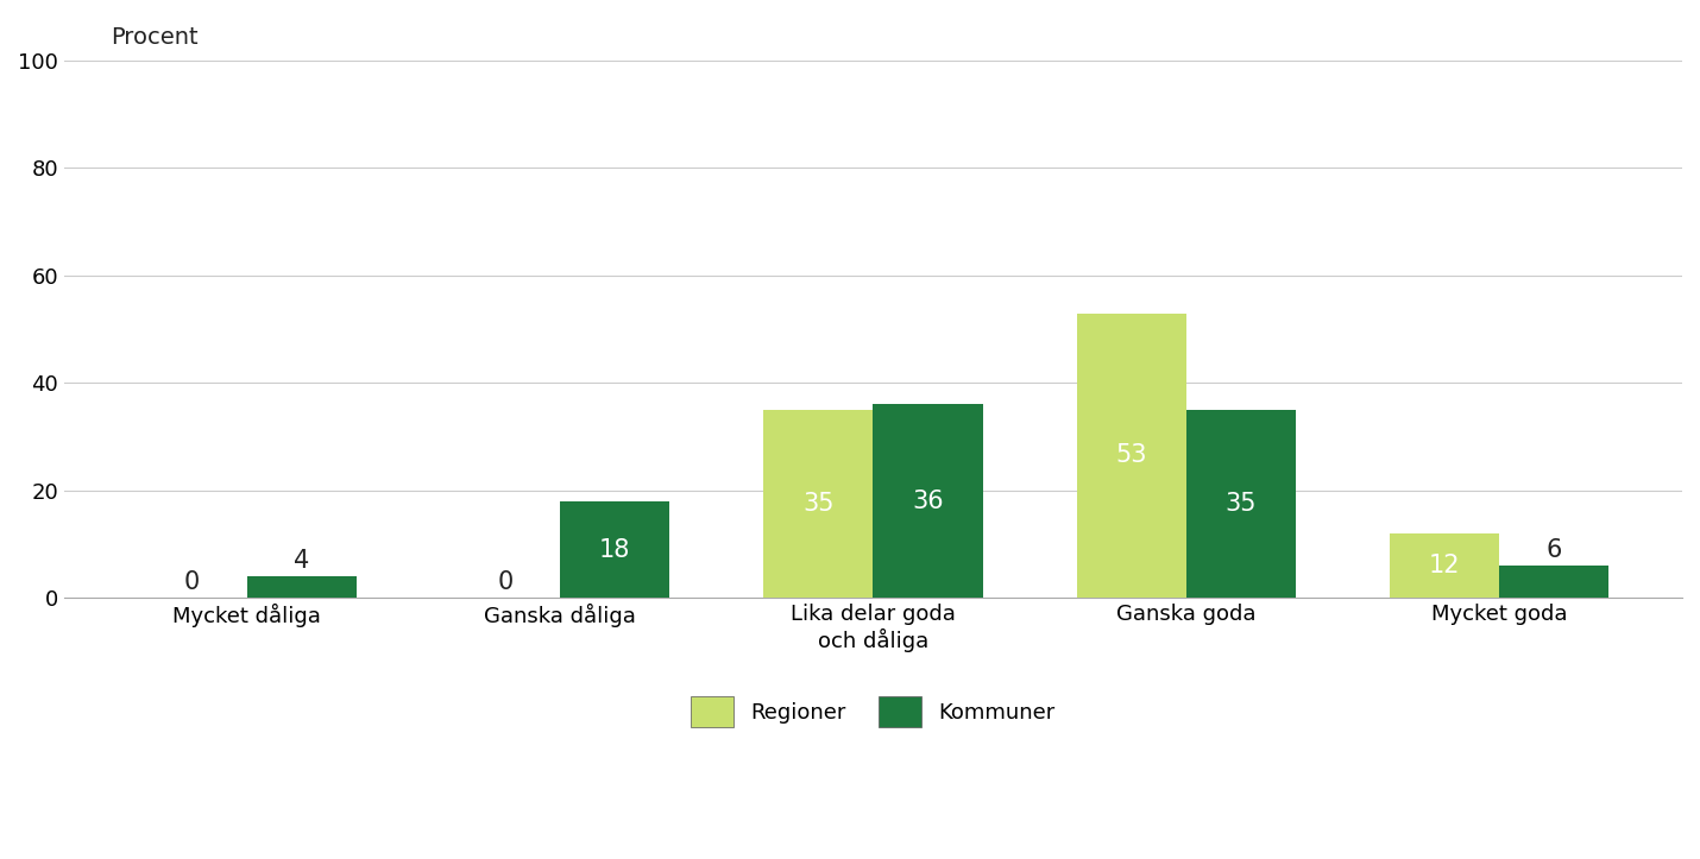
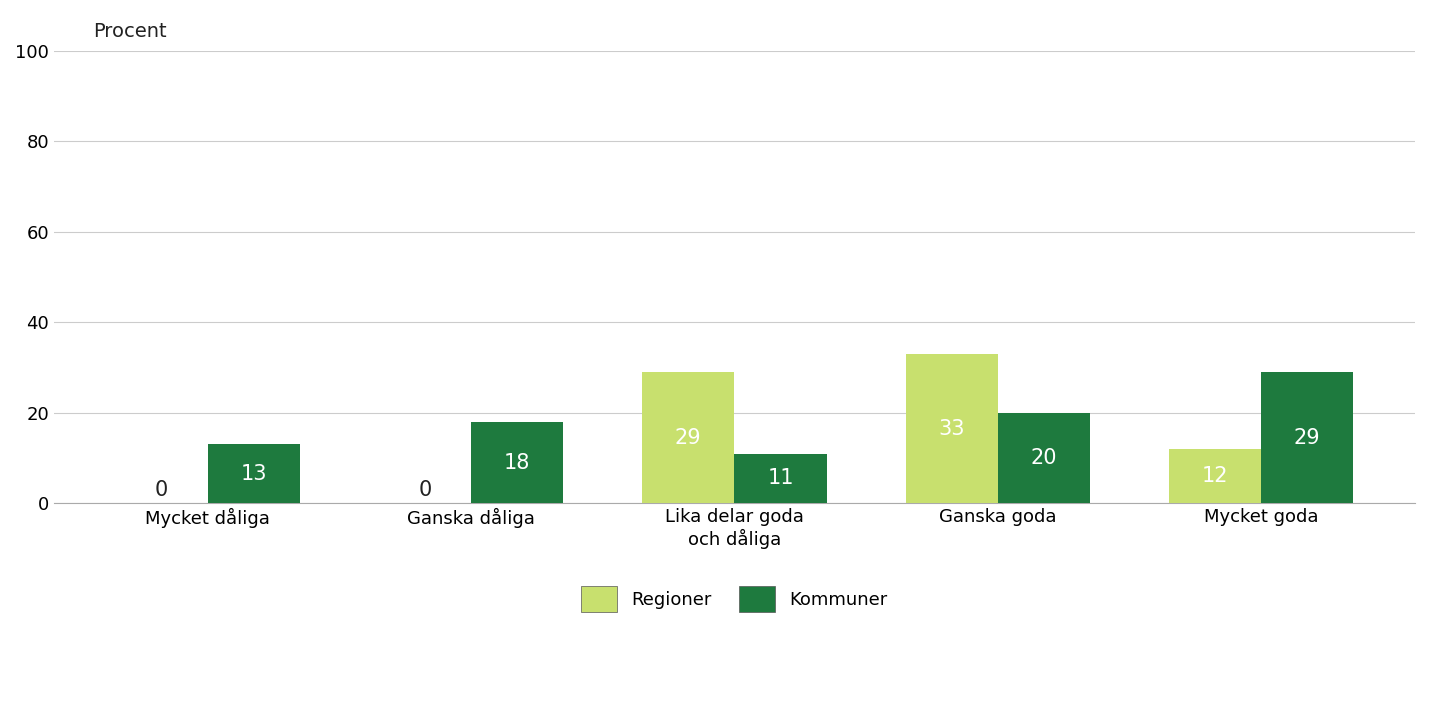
Kommuner/Mycket dåliga: 4 -> 13
Regioner/Lika delar goda och dåliga: 35 -> 29
Kommuner/Lika delar goda och dåliga: 36 -> 11
Regioner/Ganska goda: 53 -> 33
Kommuner/Ganska goda: 35 -> 20
Kommuner/Mycket goda: 6 -> 29
